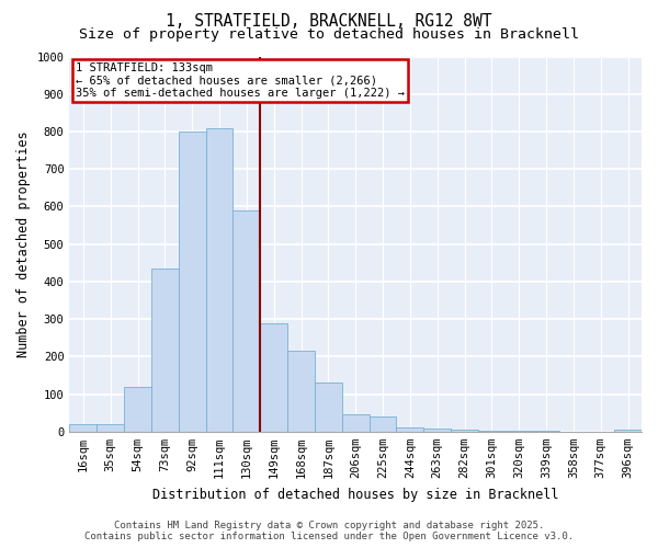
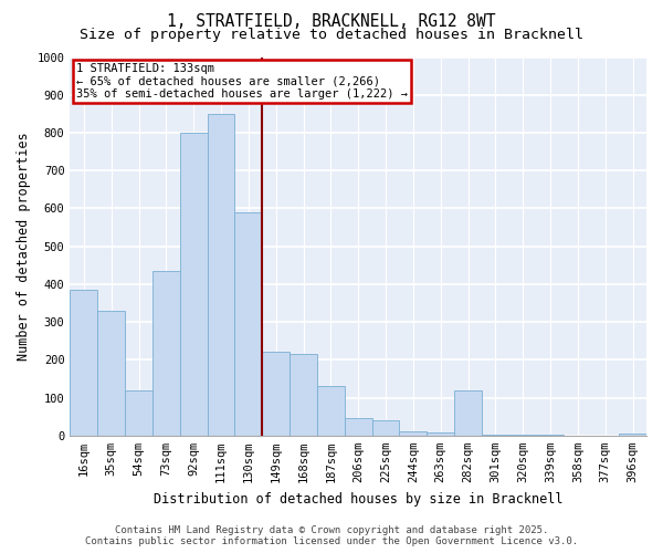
16sqm: 20 -> 385
35sqm: 20 -> 330
111sqm: 810 -> 850
149sqm: 290 -> 220
282sqm: 5 -> 120
